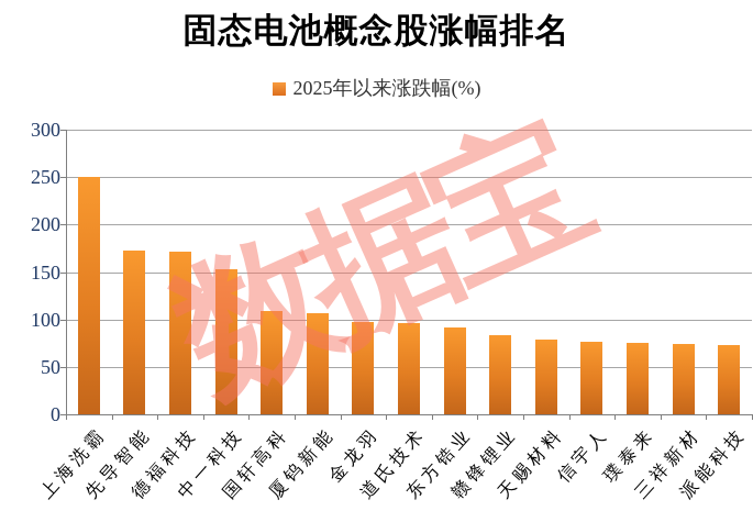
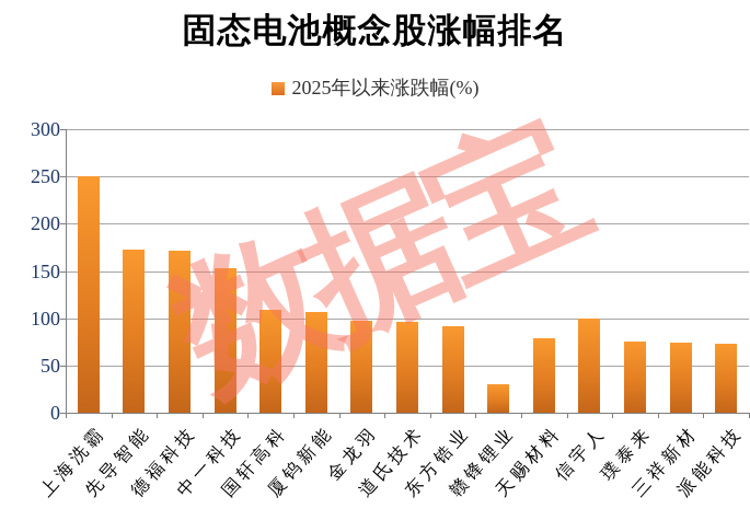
赣锋锂业: 80 -> 30
信宇人: 80 -> 100
